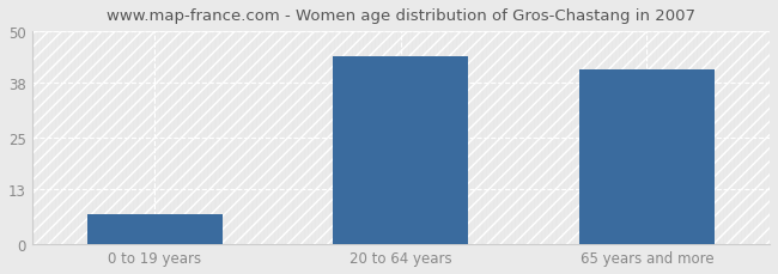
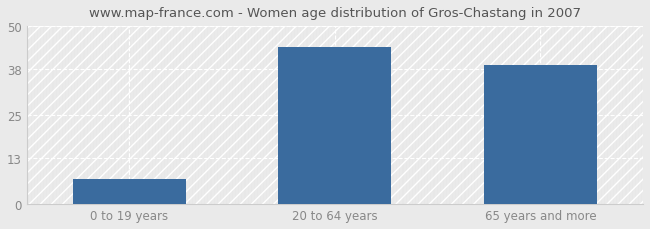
65 years and more: 41 -> 39
